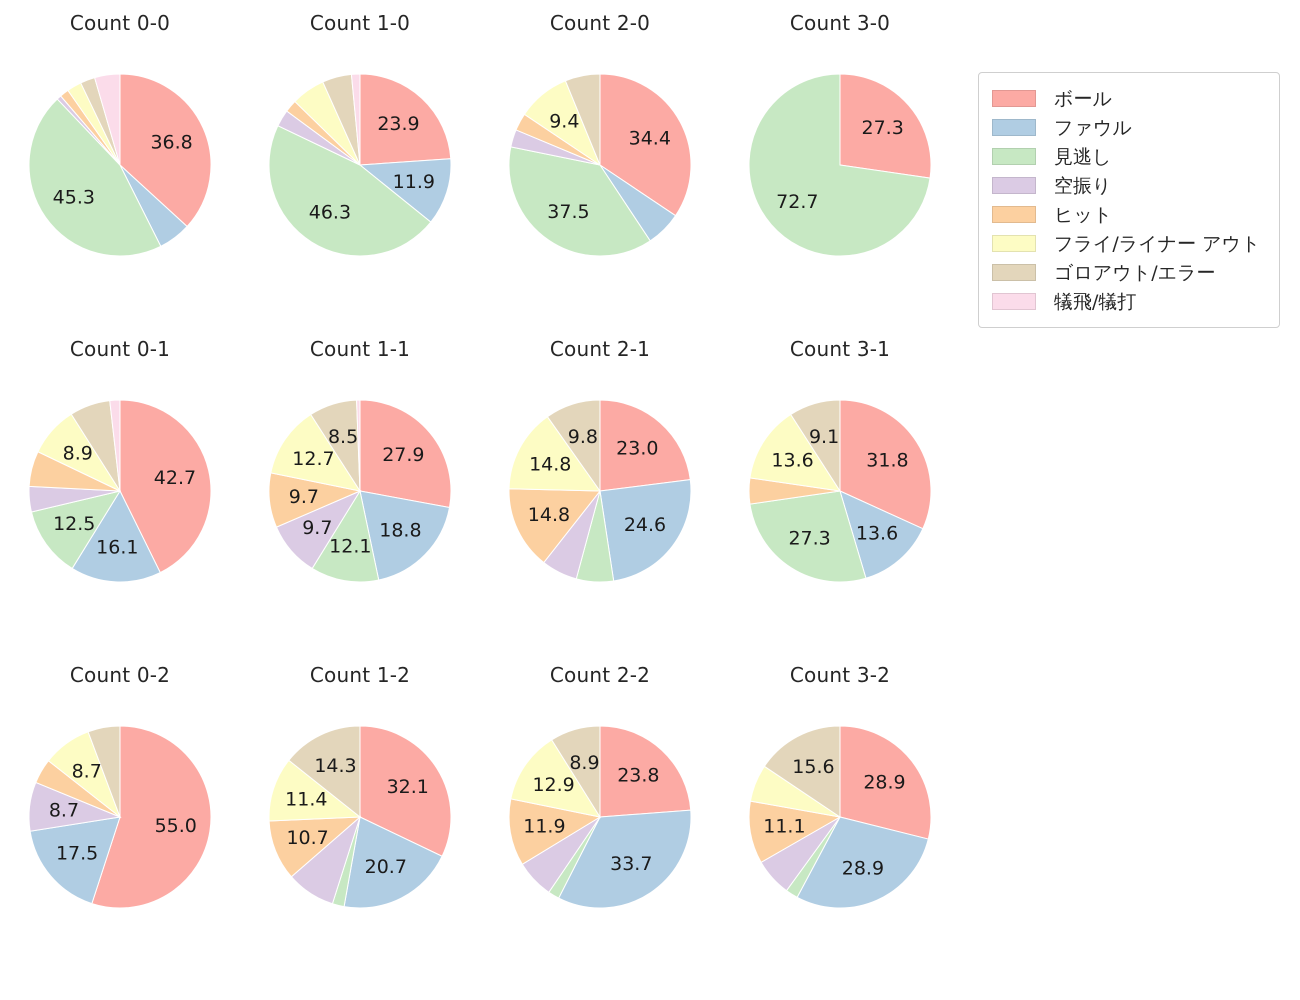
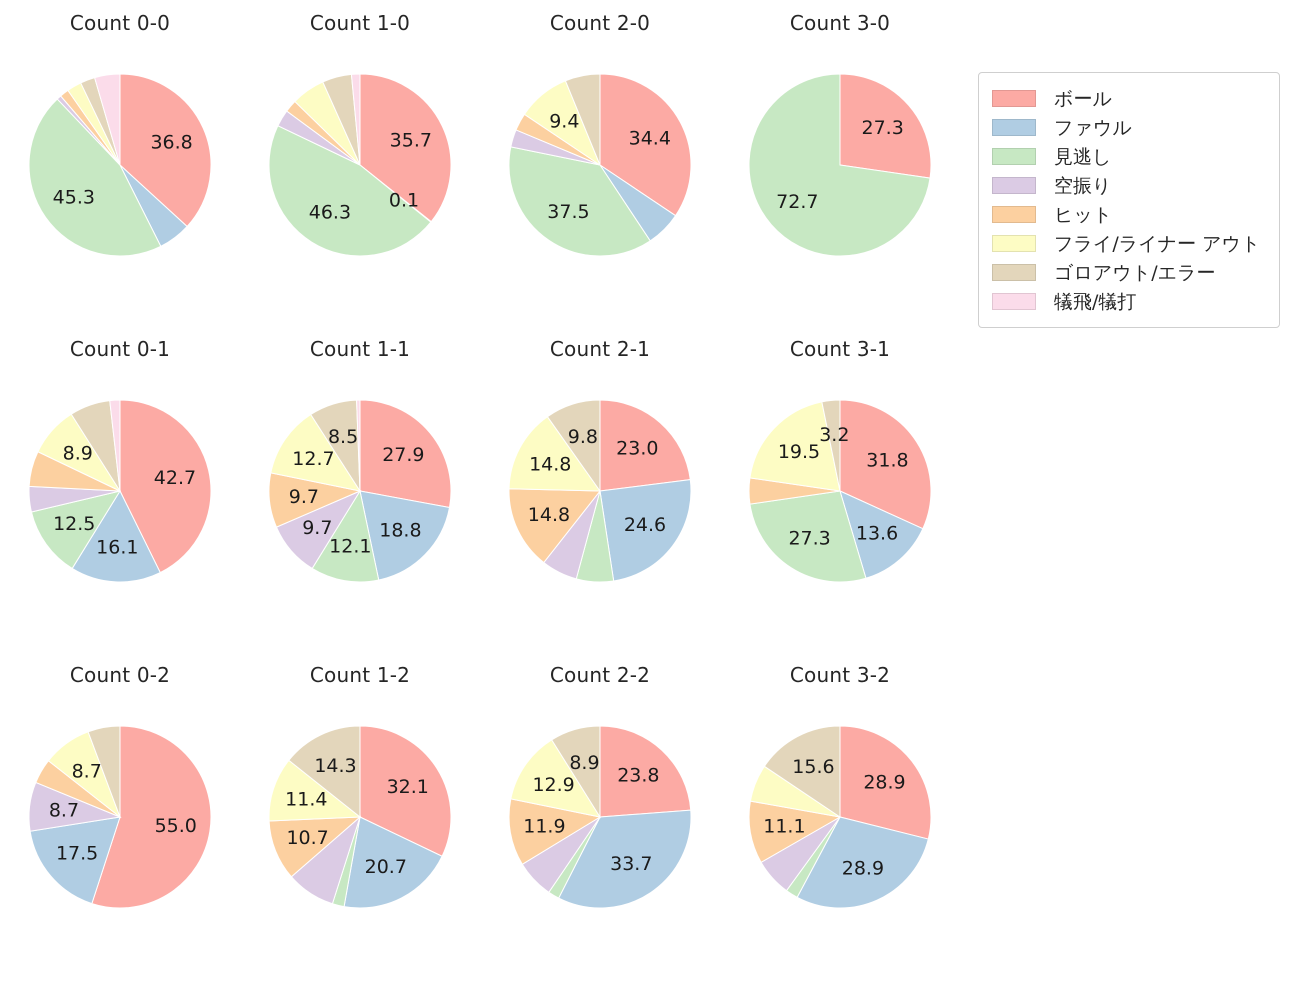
Count 1-0/ボール: 23.9 -> 35.7
Count 1-0/ファウル: 11.9 -> 0.1
Count 3-1/フライ/ライナー アウト: 13.6 -> 19.5
Count 3-1/ゴロアウト/エラー: 9.1 -> 3.2
